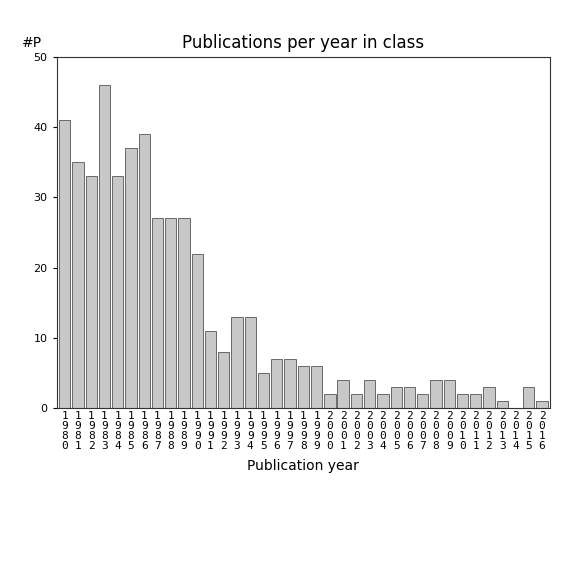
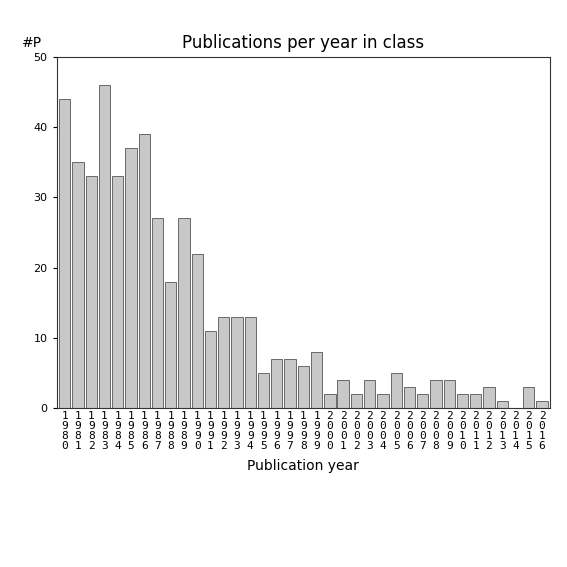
1 9 8 0: 41 -> 44
1 9 8 8: 27 -> 18
1 9 9 2: 8 -> 13
1 9 9 9: 6 -> 8
2 0 0 5: 3 -> 5
